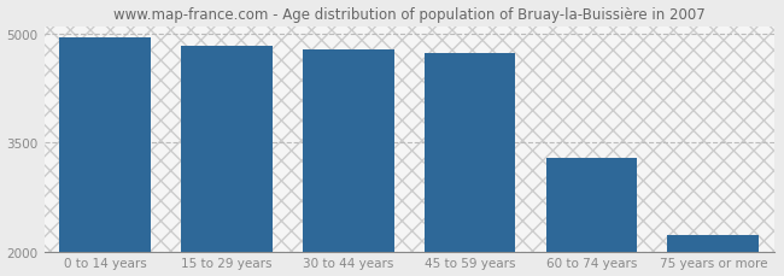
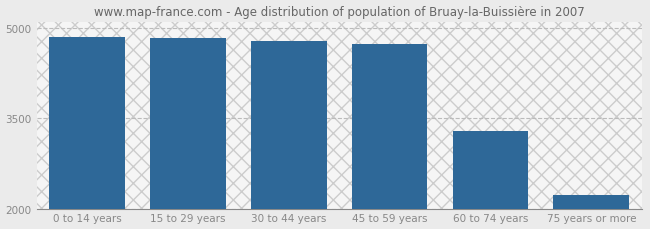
0 to 14 years: 4940 -> 4840
